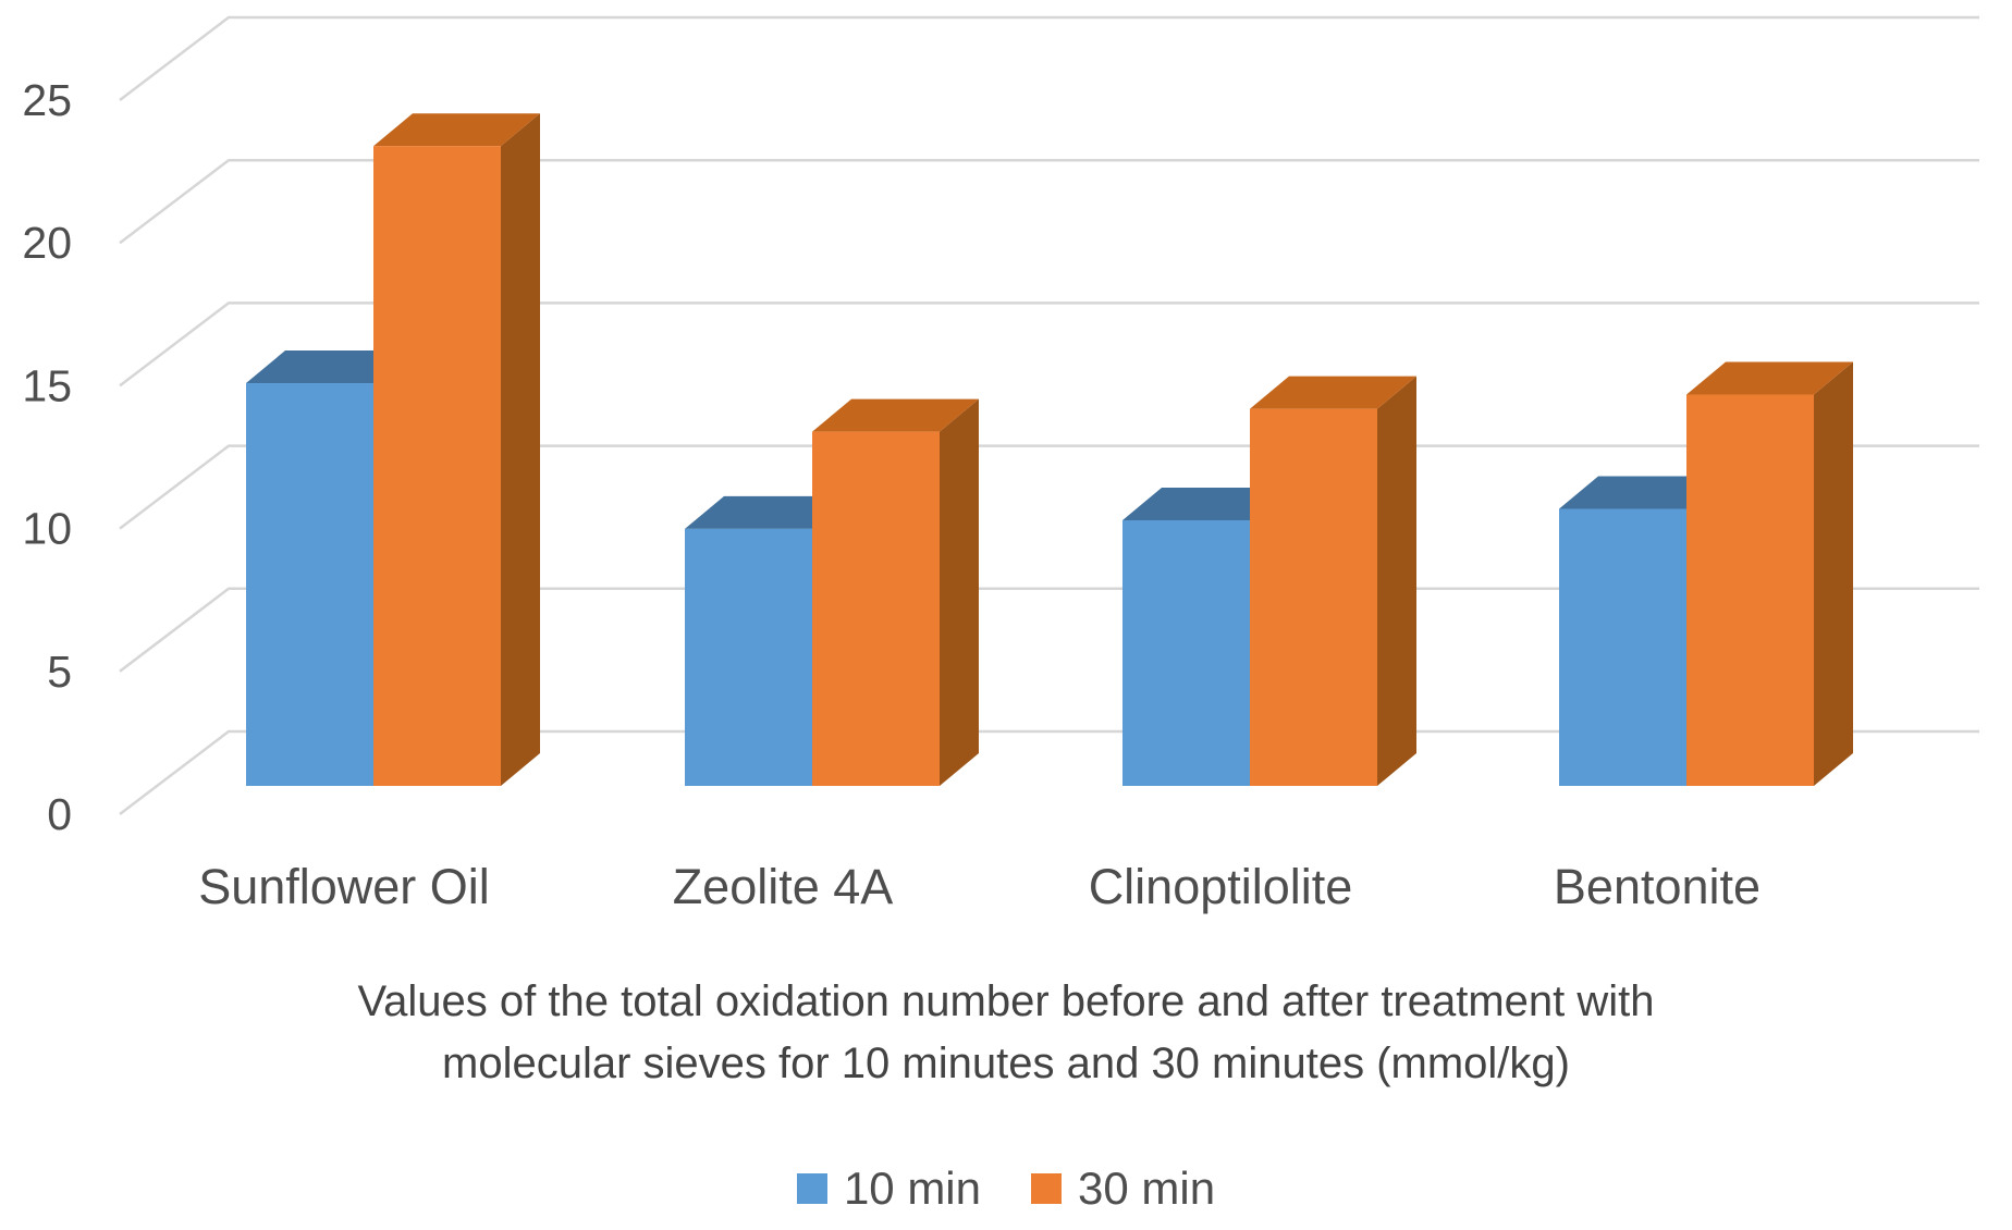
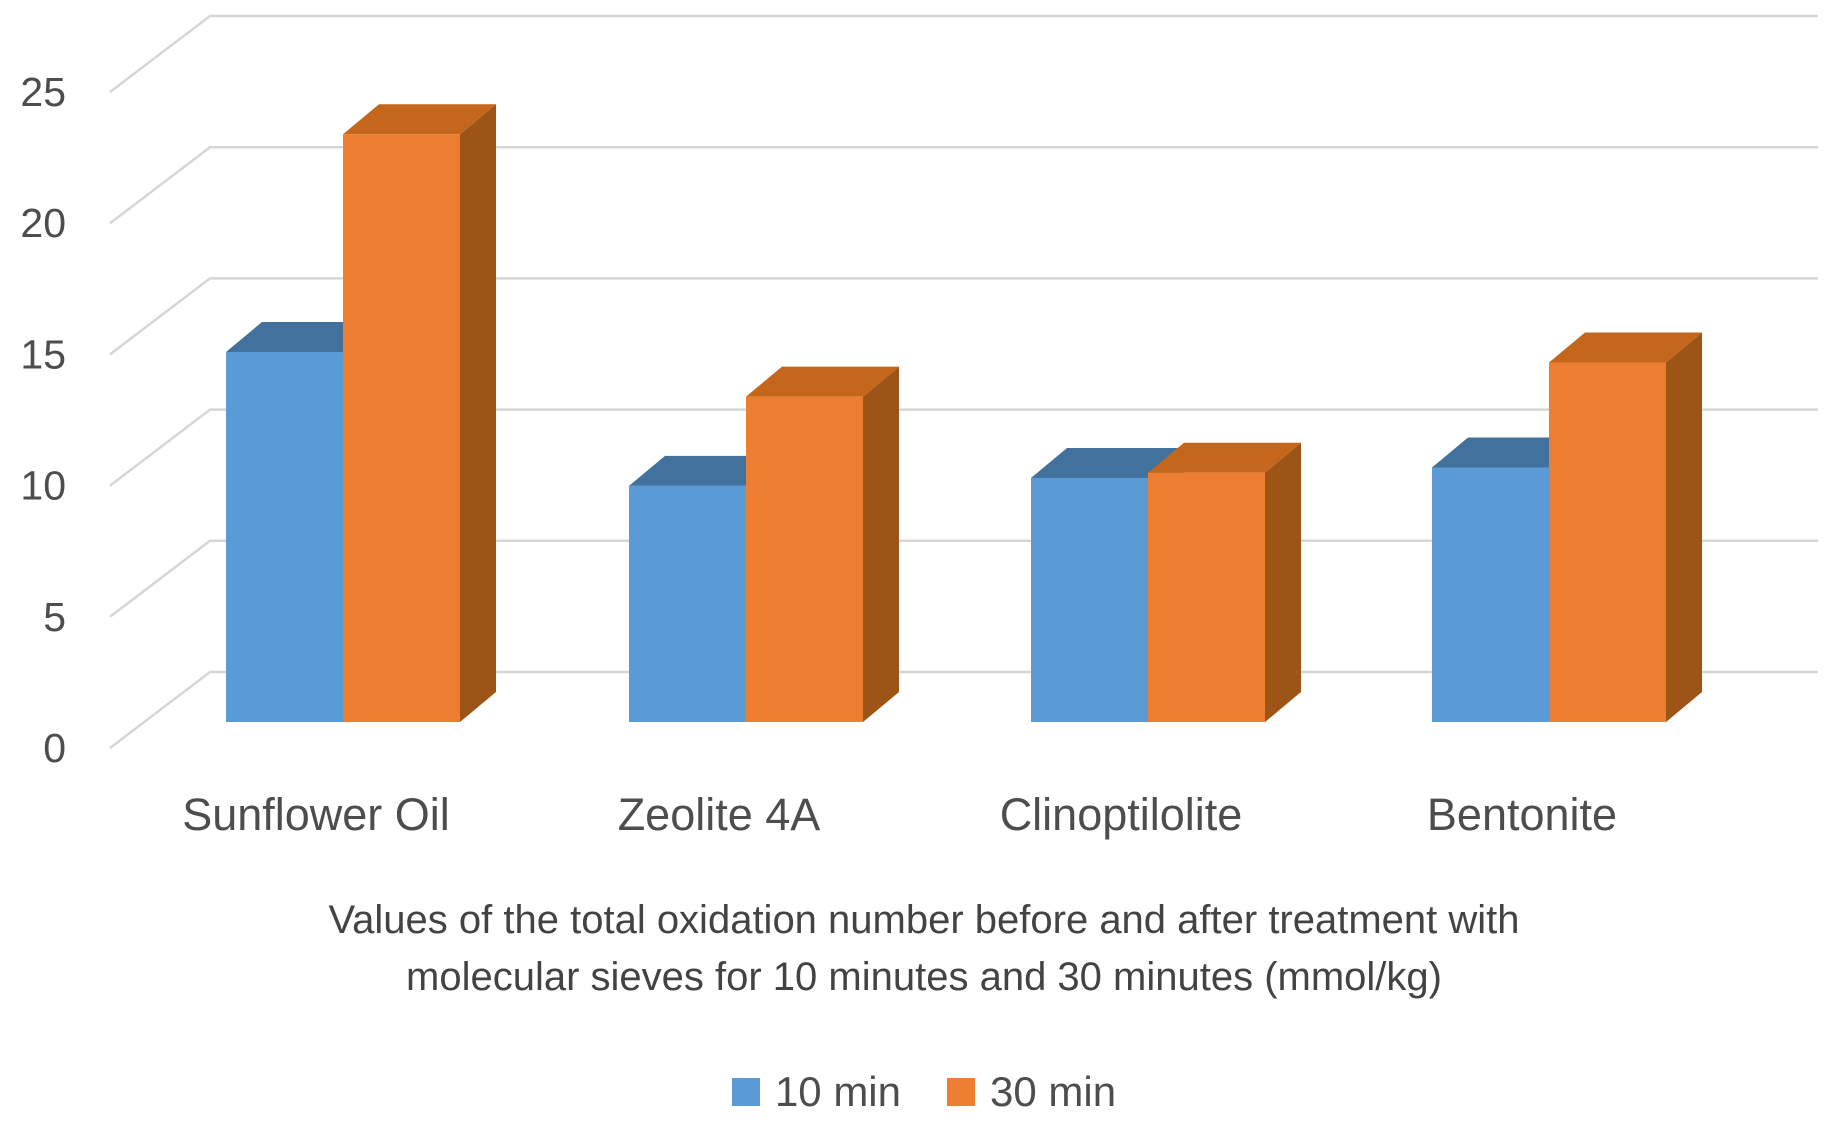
30 min/Clinoptilolite: 13.2 -> 9.5
